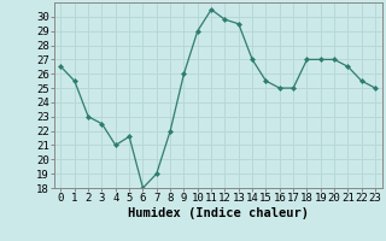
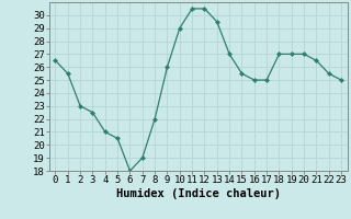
5: 21.6 -> 20.5
12: 29.8 -> 30.5
